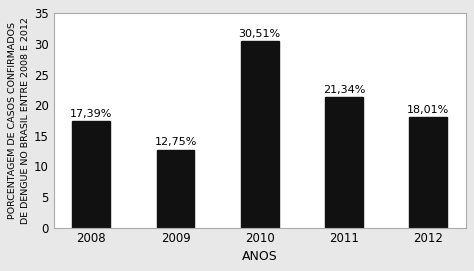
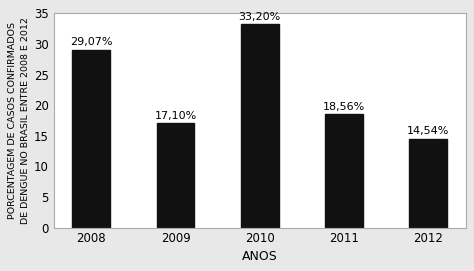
2008: 17,39% -> 29,07%
2009: 12,75% -> 17,10%
2010: 30,51% -> 33,20%
2011: 21,34% -> 18,56%
2012: 18,01% -> 14,54%
